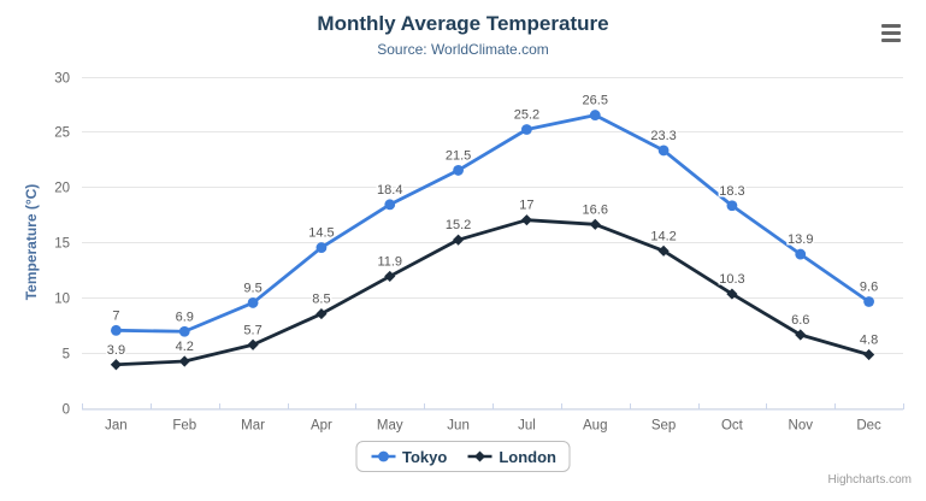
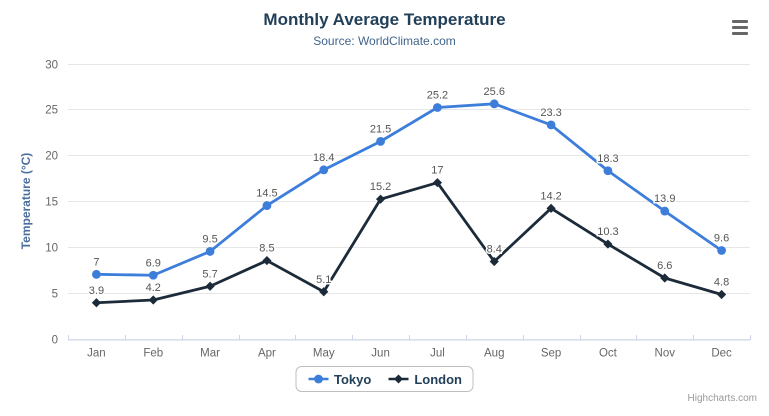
London/May: 11.9 -> 5.1
Tokyo/Aug: 26.5 -> 25.6
London/Aug: 16.6 -> 8.4
